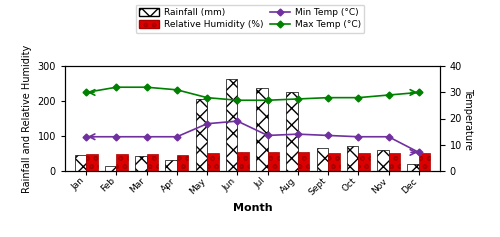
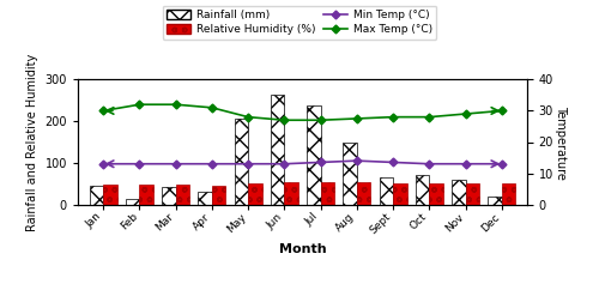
Min Temp (°C)/May: 18.0 -> 13.0
Min Temp (°C)/Jun: 19.0 -> 13.0
Rainfall (mm)/Aug: 225 -> 148
Min Temp (°C)/Dec: 7.0 -> 13.0
